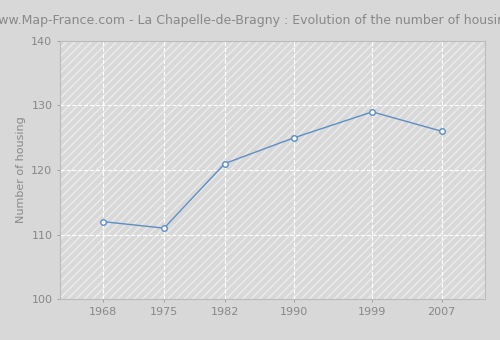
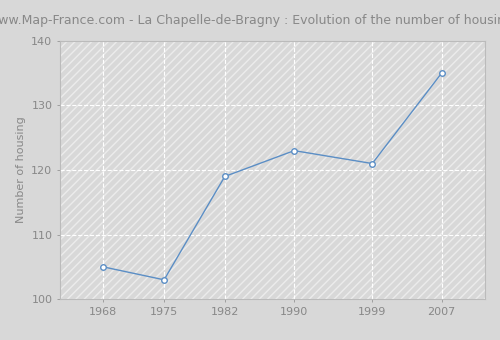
1968: 112 -> 105
1975: 111 -> 103
1982: 121 -> 119
1990: 125 -> 123
1999: 129 -> 121
2007: 126 -> 135
